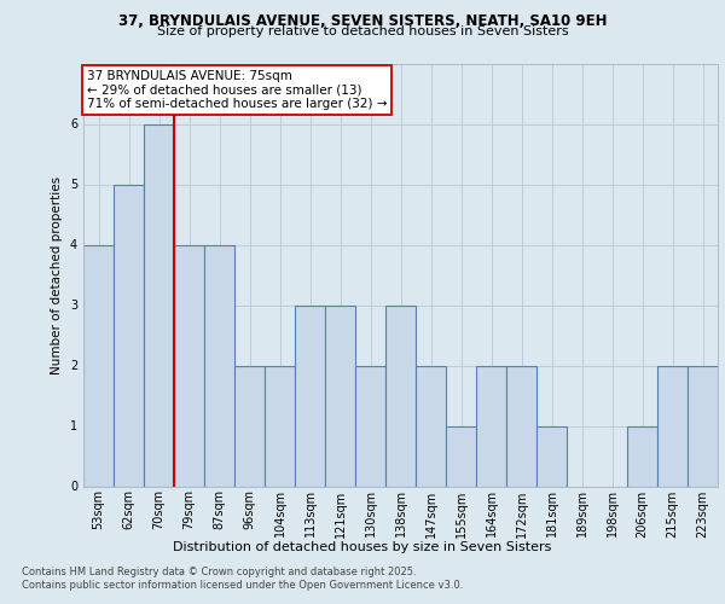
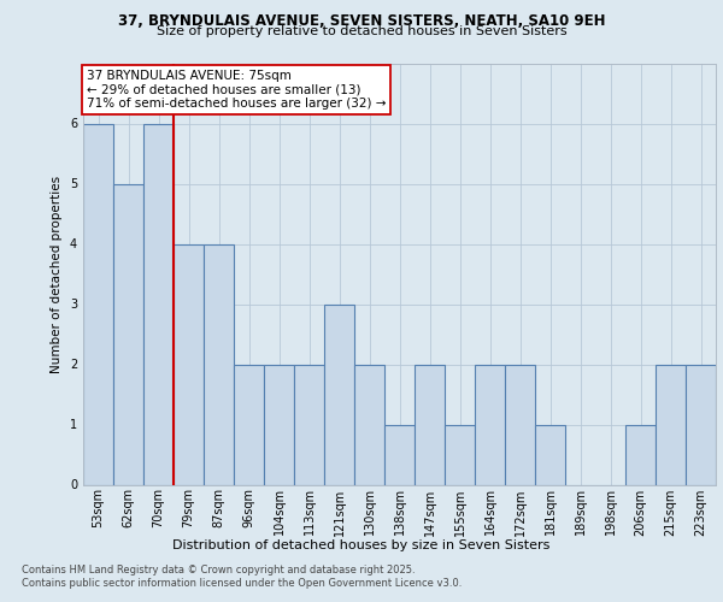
53sqm: 4 -> 6
113sqm: 3 -> 2
138sqm: 3 -> 1
